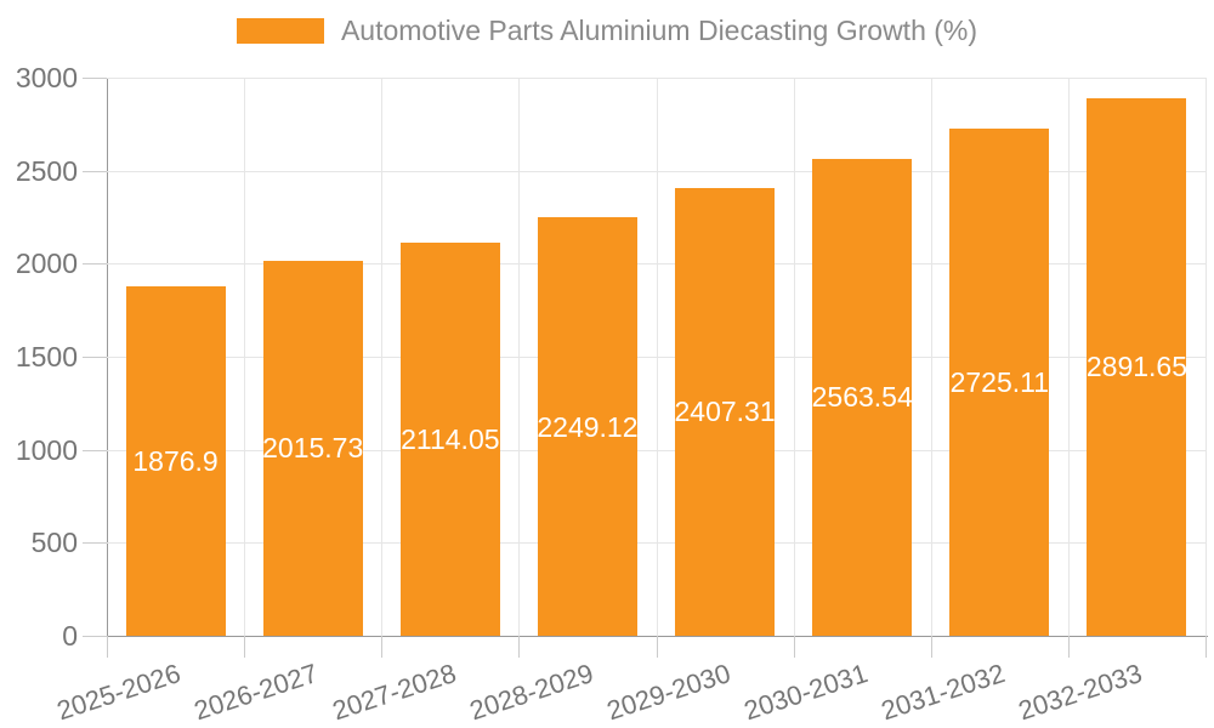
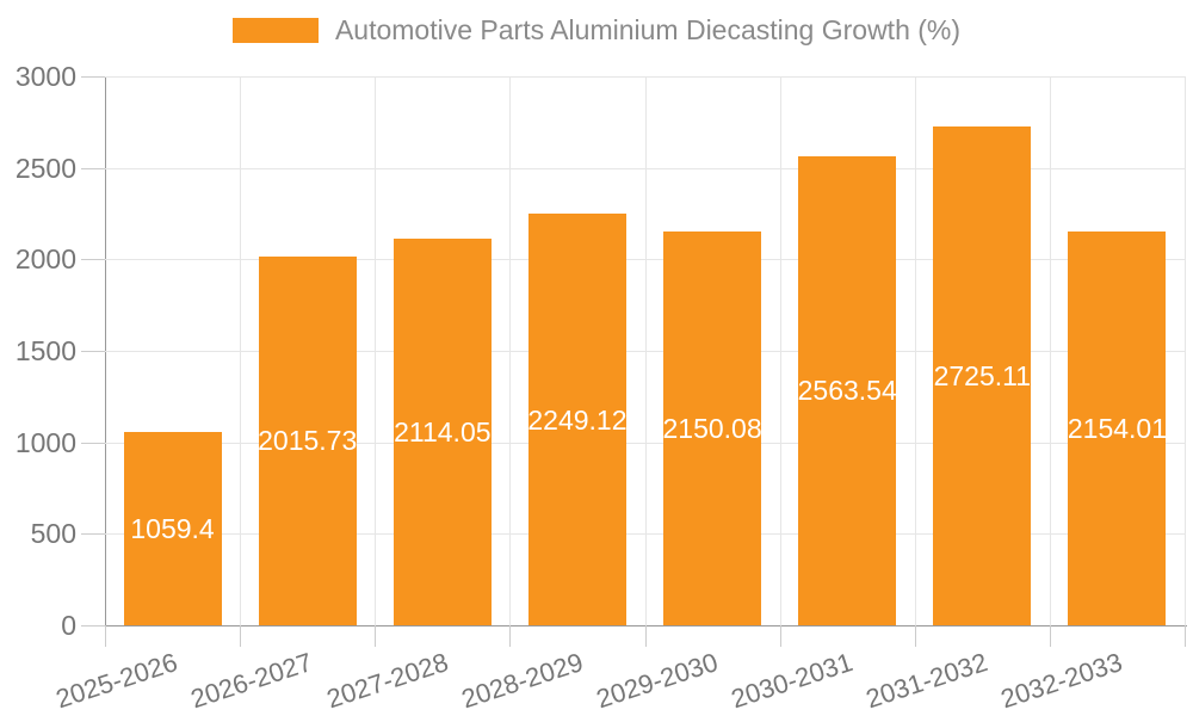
2025-2026: 1876.9 -> 1059.4
2029-2030: 2407.31 -> 2150.08
2032-2033: 2891.65 -> 2154.01
